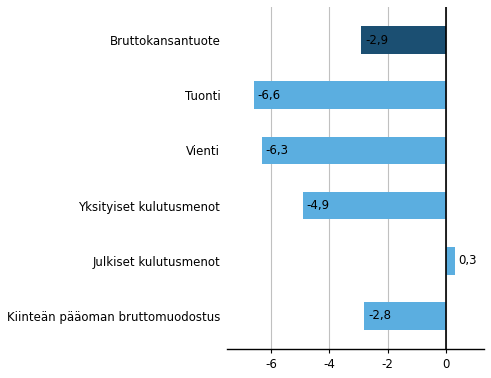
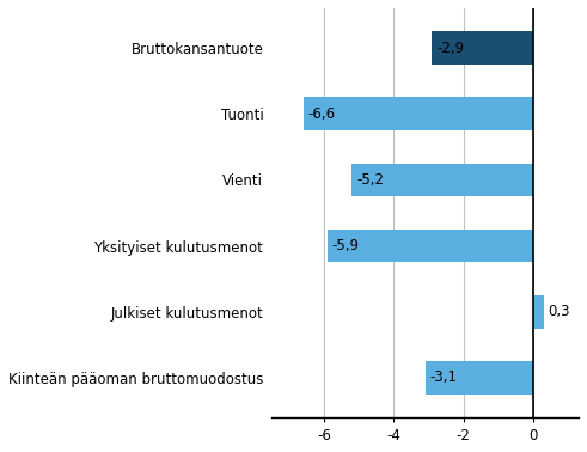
Vienti: -6,3 -> -5,2
Yksityiset kulutusmenot: -4,9 -> -5,9
Kiinteän pääoman bruttomuodostus: -2,8 -> -3,1
